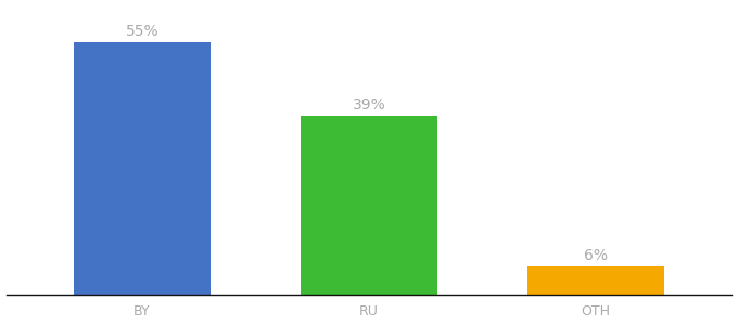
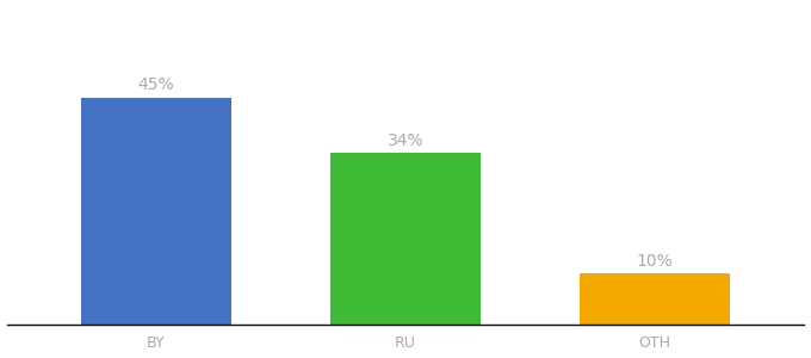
BY: 55% -> 45%
RU: 39% -> 34%
OTH: 6% -> 10%
